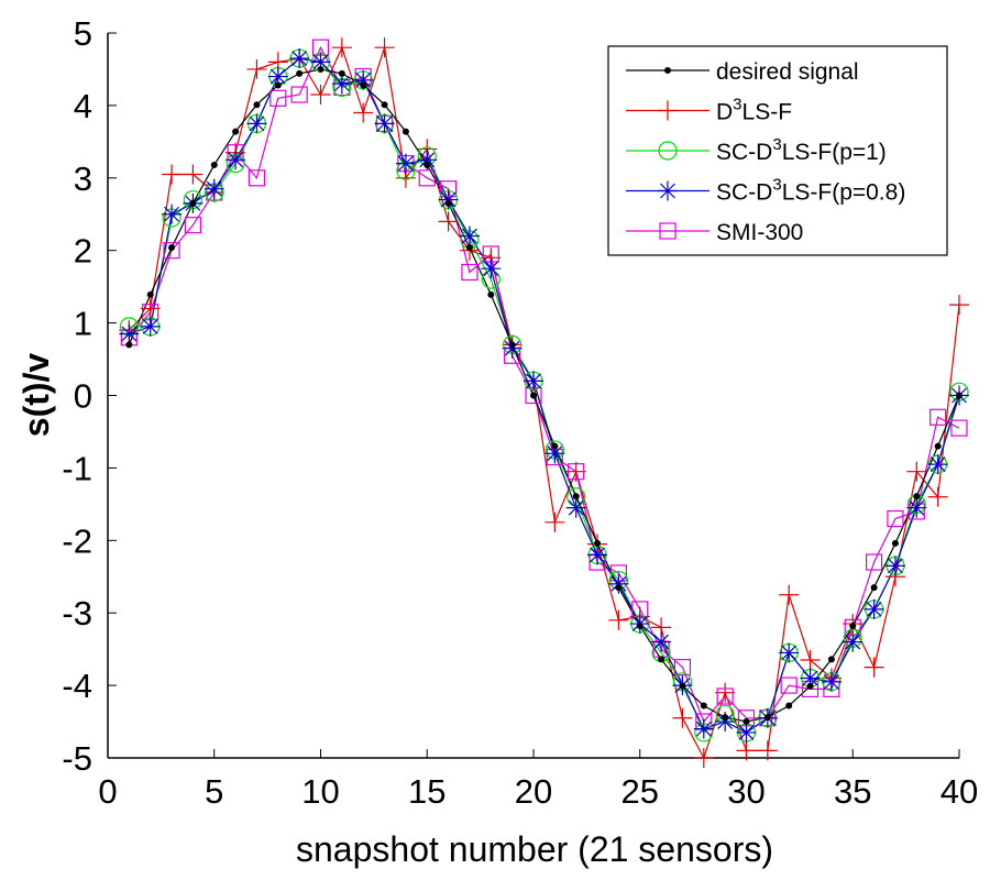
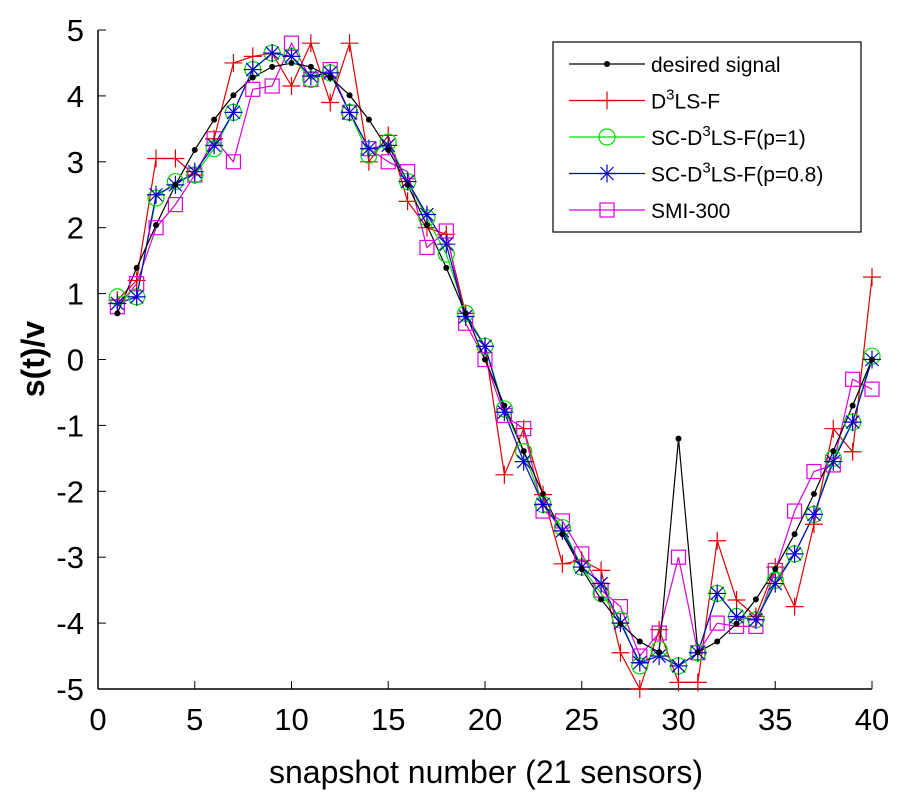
desired signal/30: -4.5 -> -1.2
SMI-300/30: -4.5 -> -3.0
